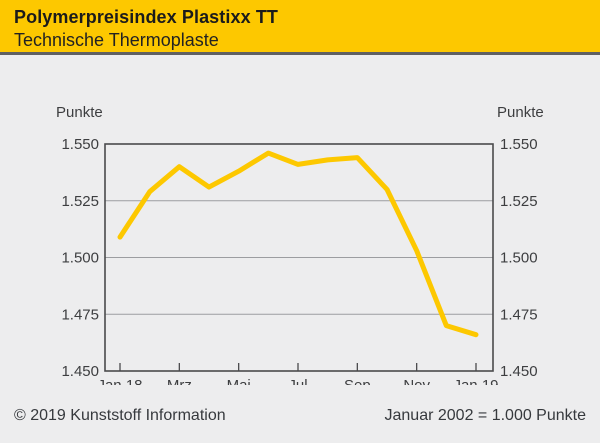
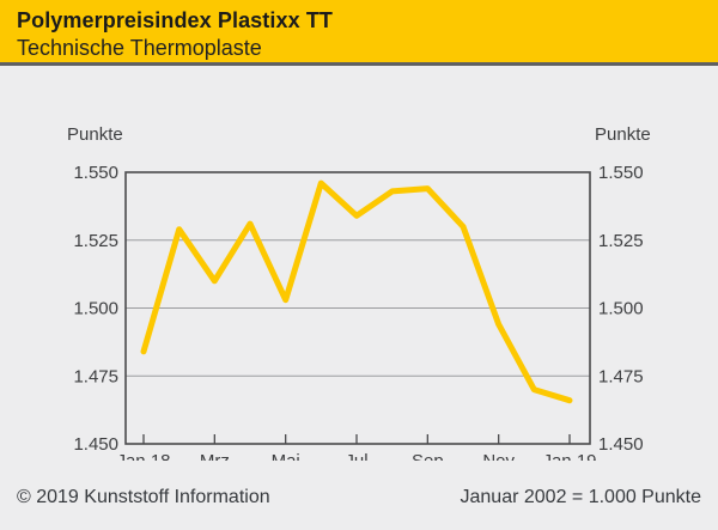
Jan 18: 1509 -> 1484
Mrz: 1540 -> 1510
Mai: 1538 -> 1503
Jul: 1541 -> 1534
Nov: 1503 -> 1494
